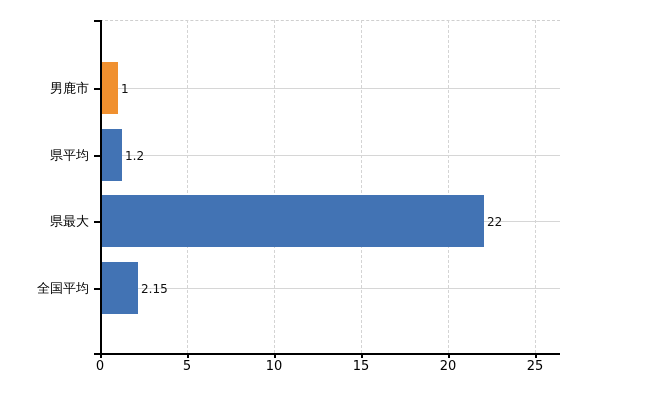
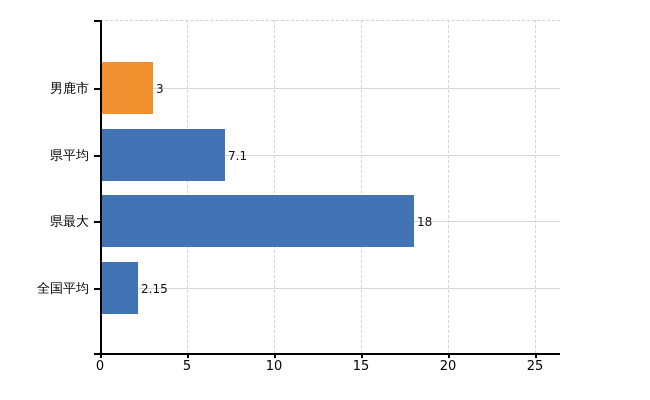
男鹿市: 1 -> 3
県平均: 1.2 -> 7.1
県最大: 22 -> 18
